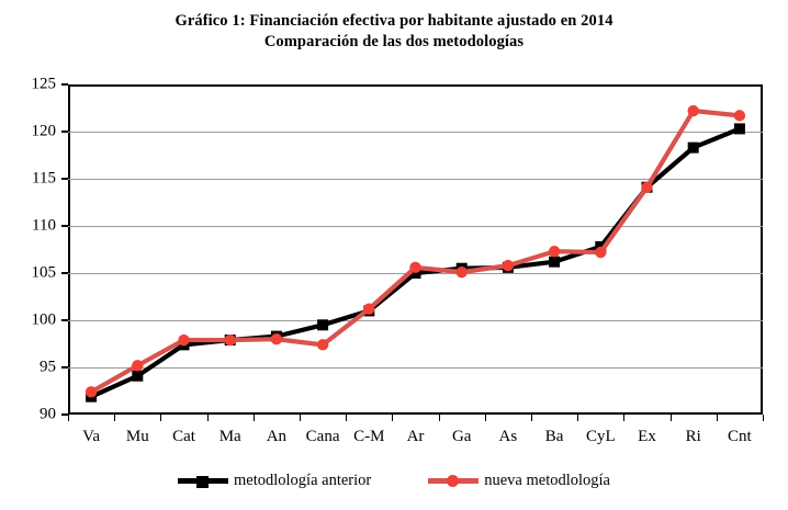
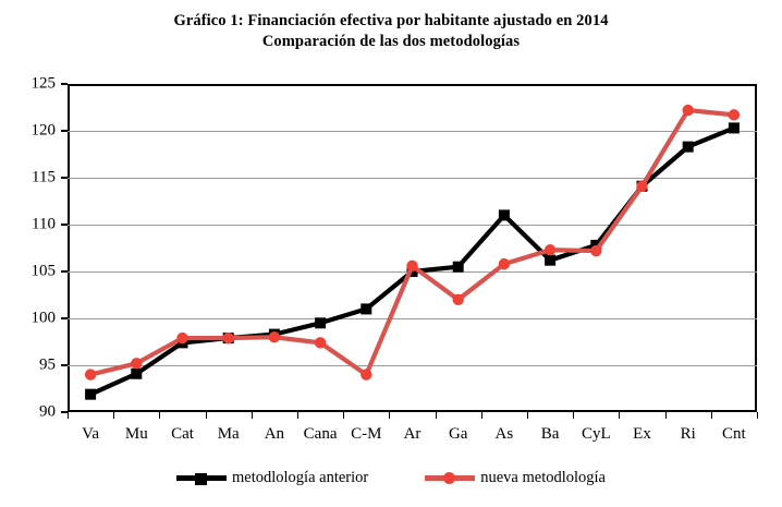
nueva metodlología/Va: 92 -> 94
nueva metodlología/C-M: 101 -> 94
nueva metodlología/Ga: 105 -> 102
metodlología anterior/As: 106 -> 111
